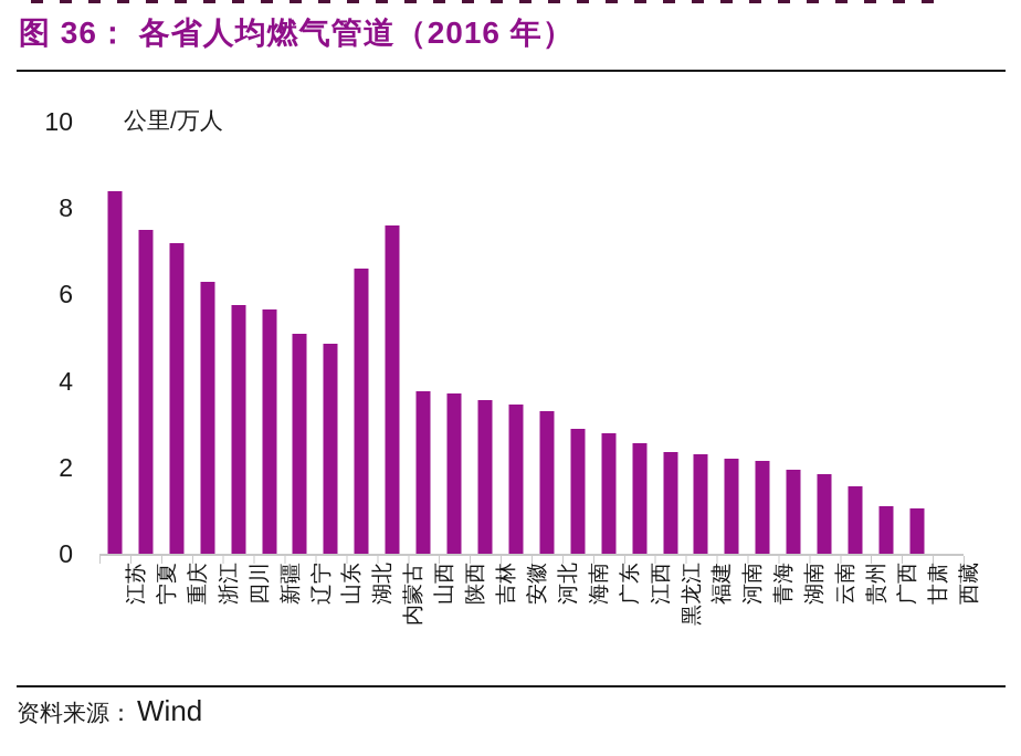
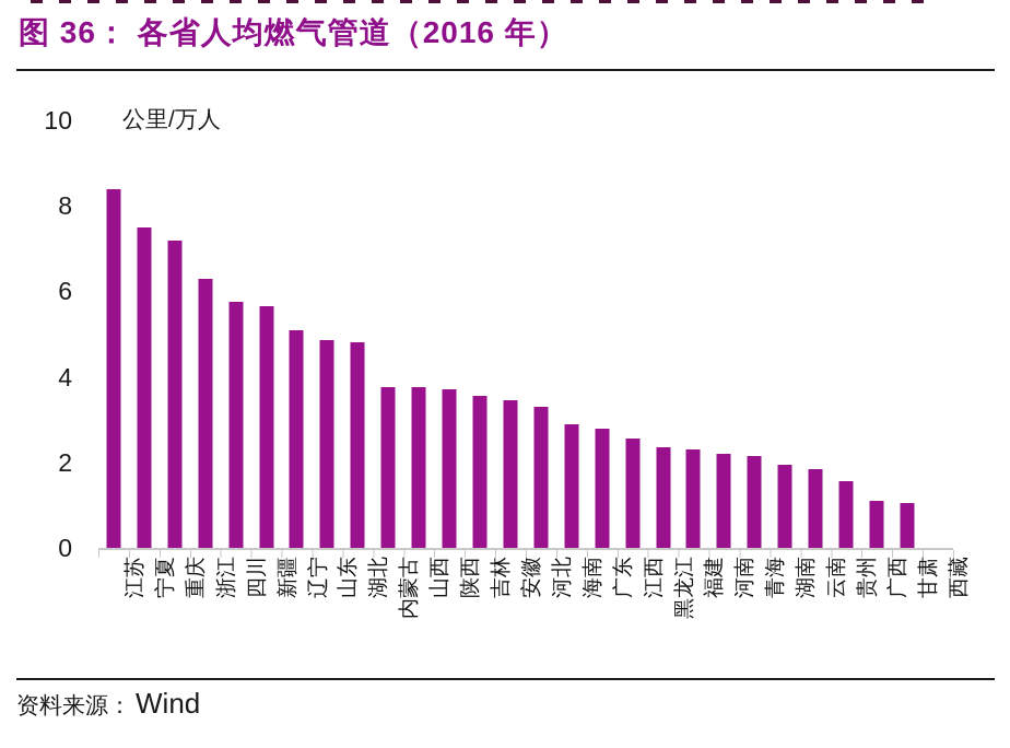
湖北: 6.6 -> 4.8
内蒙古: 7.6 -> 3.8
